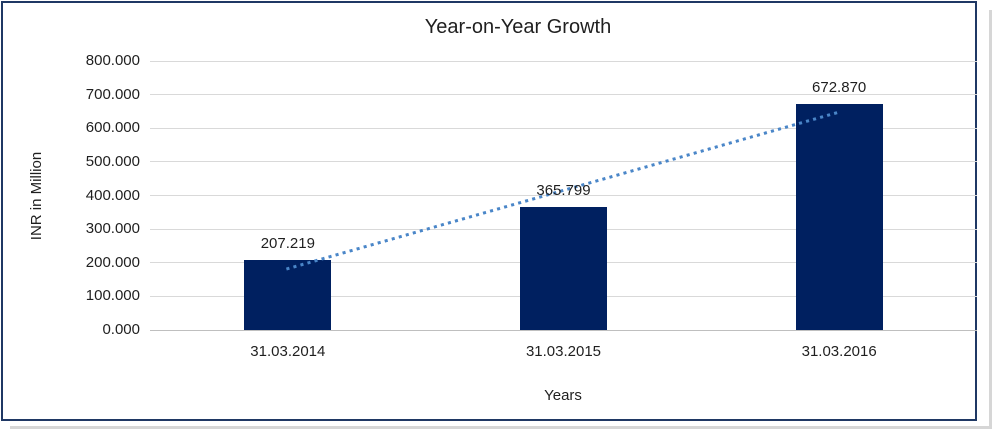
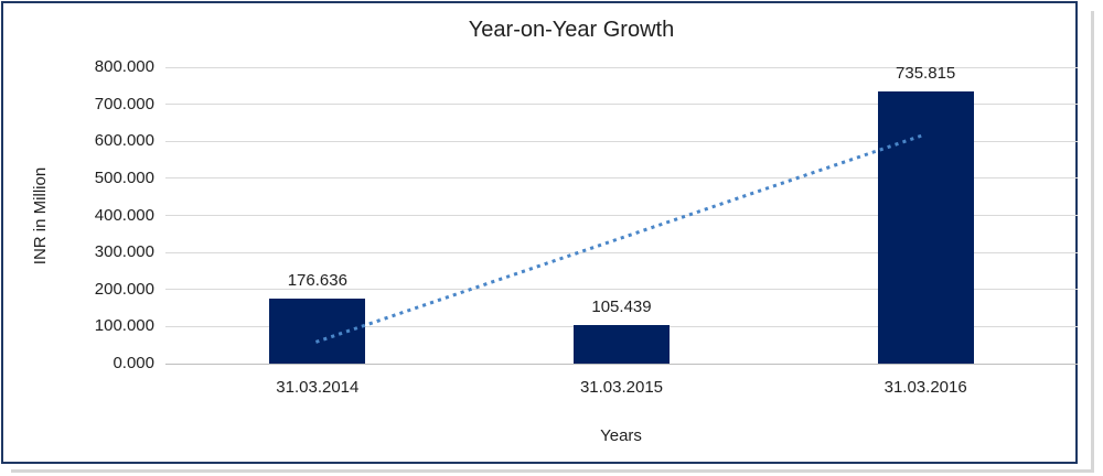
31.03.2014: 207.219 -> 176.636
31.03.2015: 365.799 -> 105.439
31.03.2016: 672.870 -> 735.815
